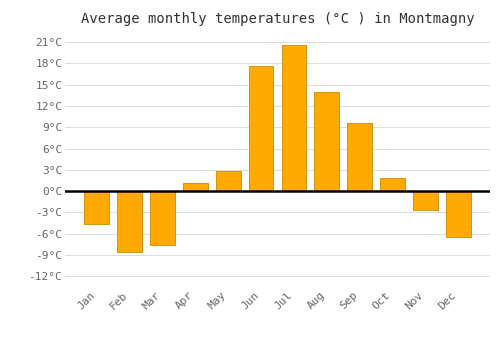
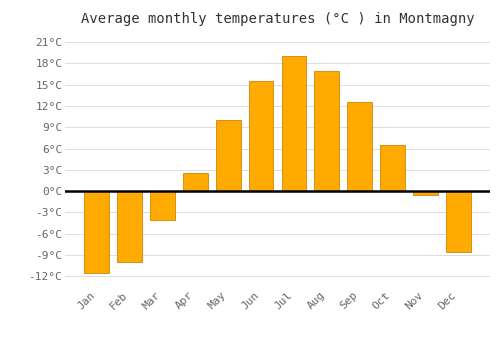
Jan: -4.6°C -> -11.5°C
Feb: -8.6°C -> -10.0°C
Mar: -7.6°C -> -4.0°C
Apr: 1.2°C -> 2.5°C
May: 2.8°C -> 10.0°C
Jun: 17.6°C -> 15.5°C
Jul: 20.6°C -> 19.0°C
Aug: 14.0°C -> 17.0°C
Sep: 9.6°C -> 12.5°C
Oct: 1.8°C -> 6.5°C
Nov: -2.6°C -> -0.5°C
Dec: -6.4°C -> -8.5°C
